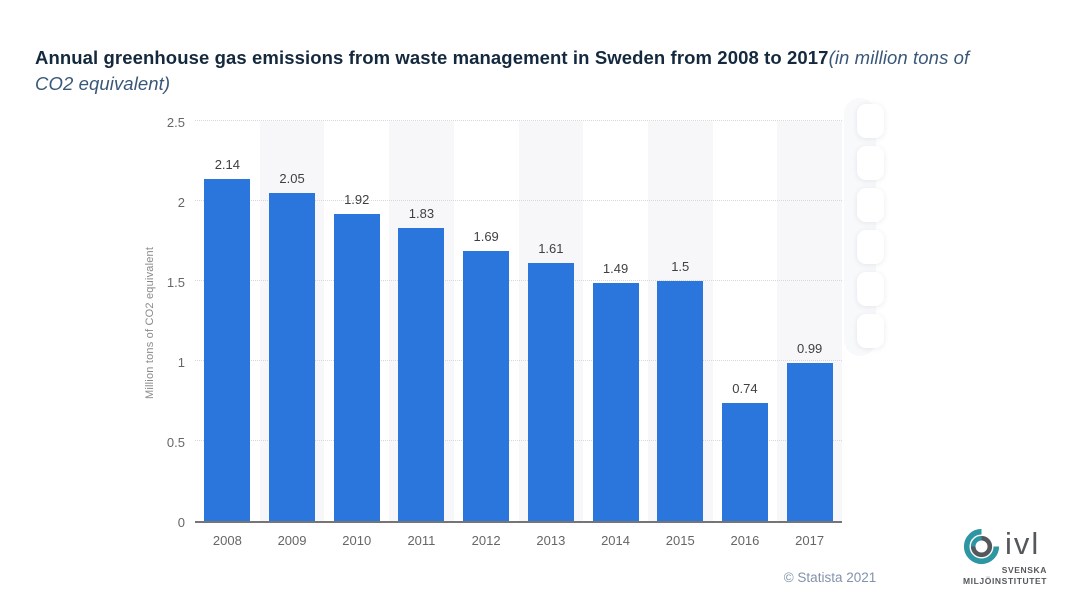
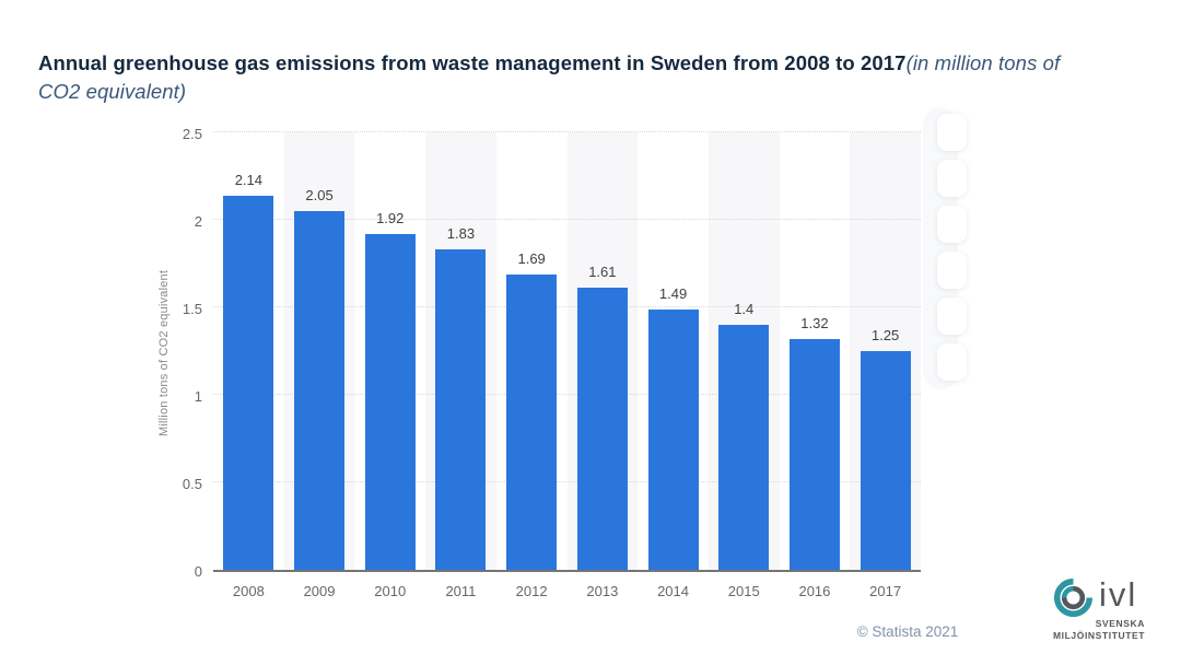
2015: 1.5 -> 1.4
2016: 0.74 -> 1.32
2017: 0.99 -> 1.25
